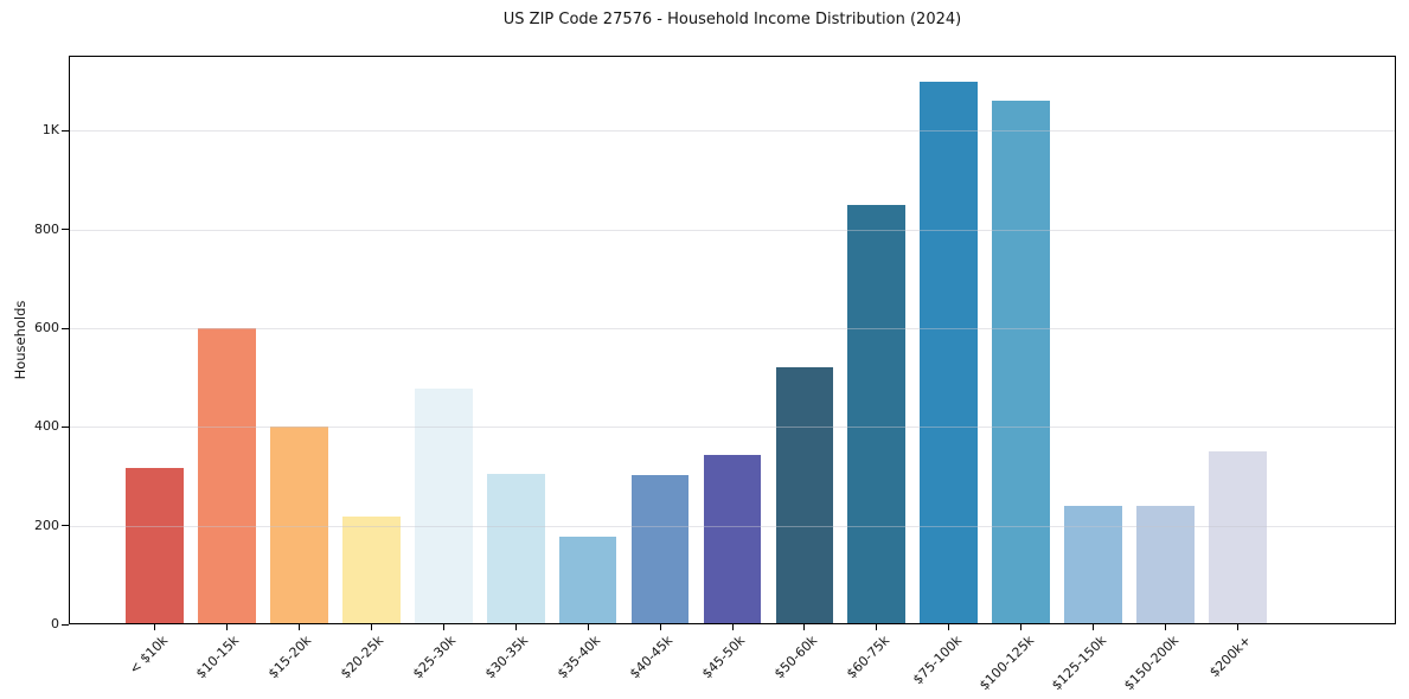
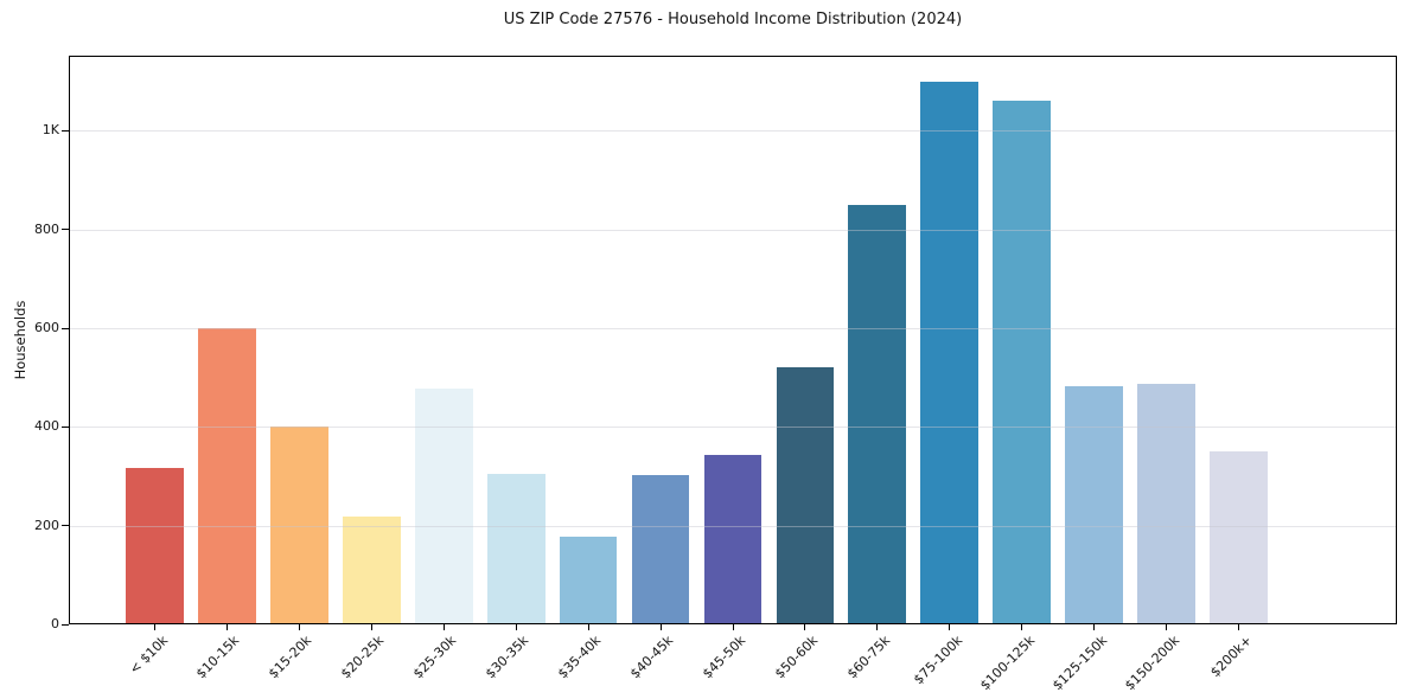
$125-150k: 240 -> 480
$150-200k: 240 -> 490
